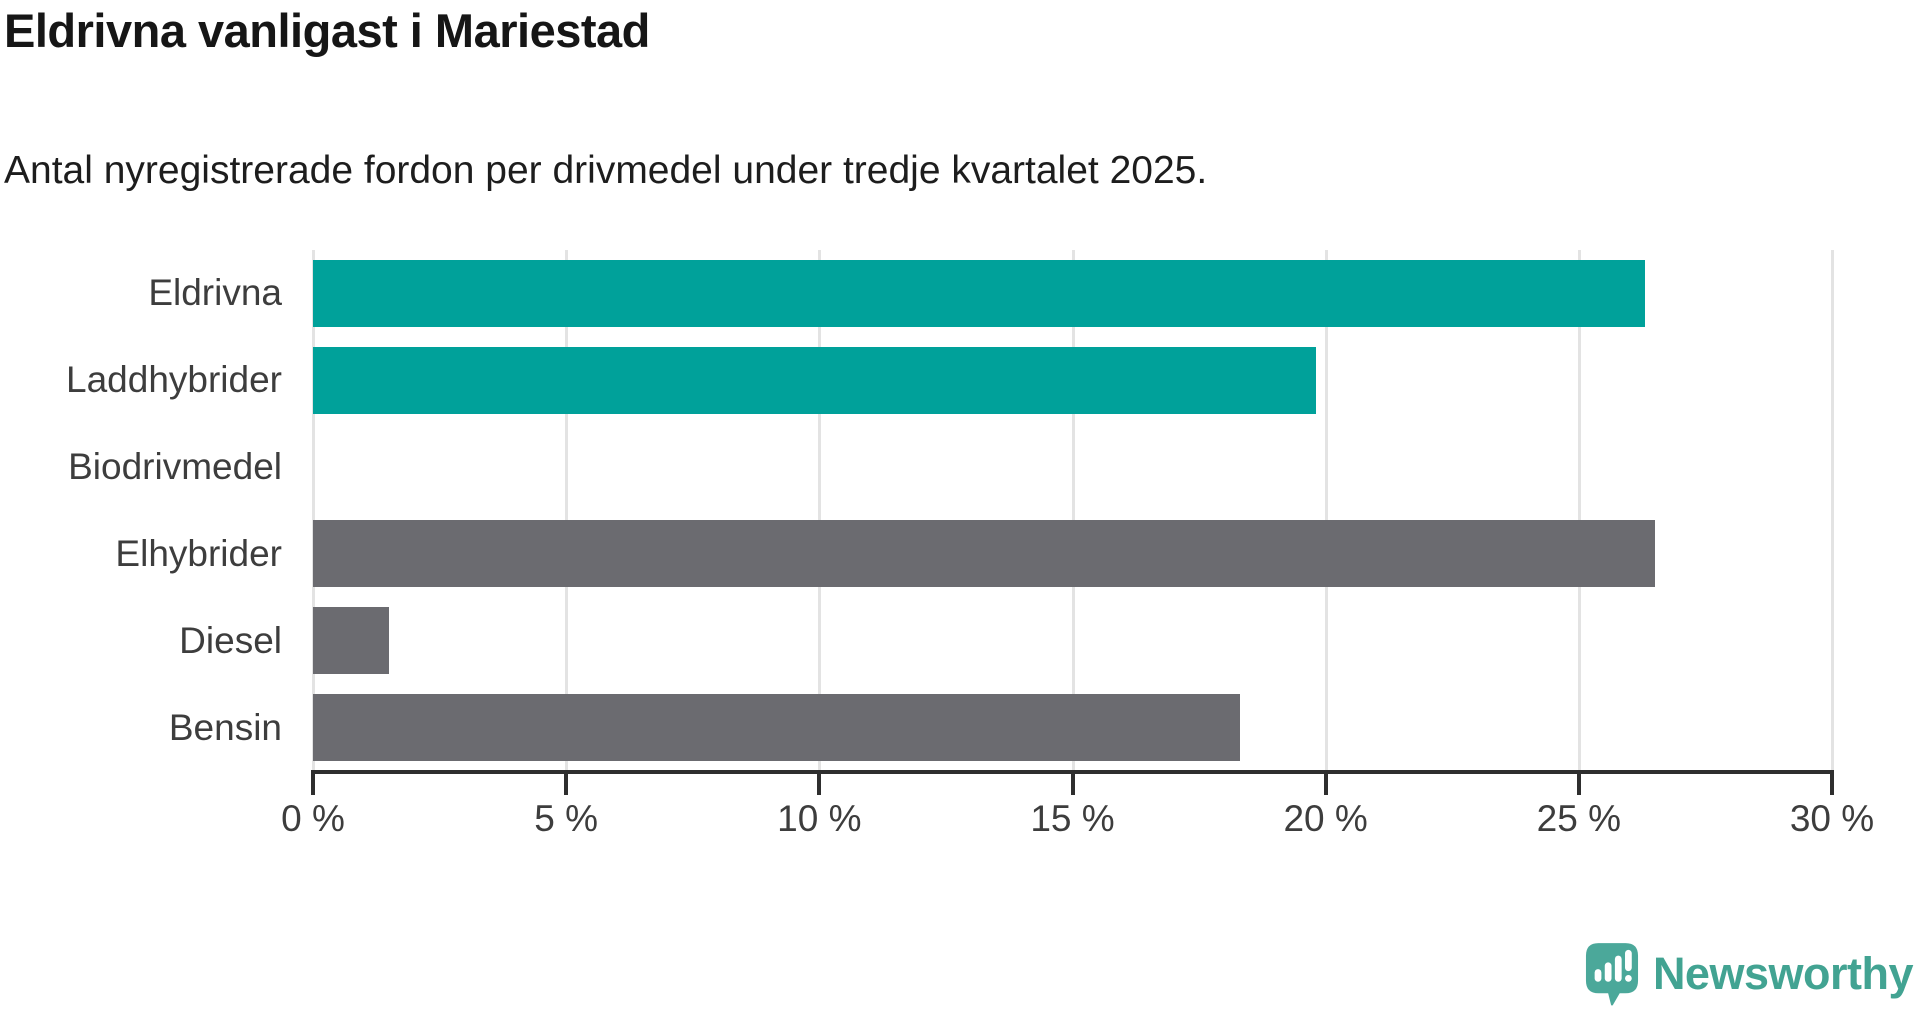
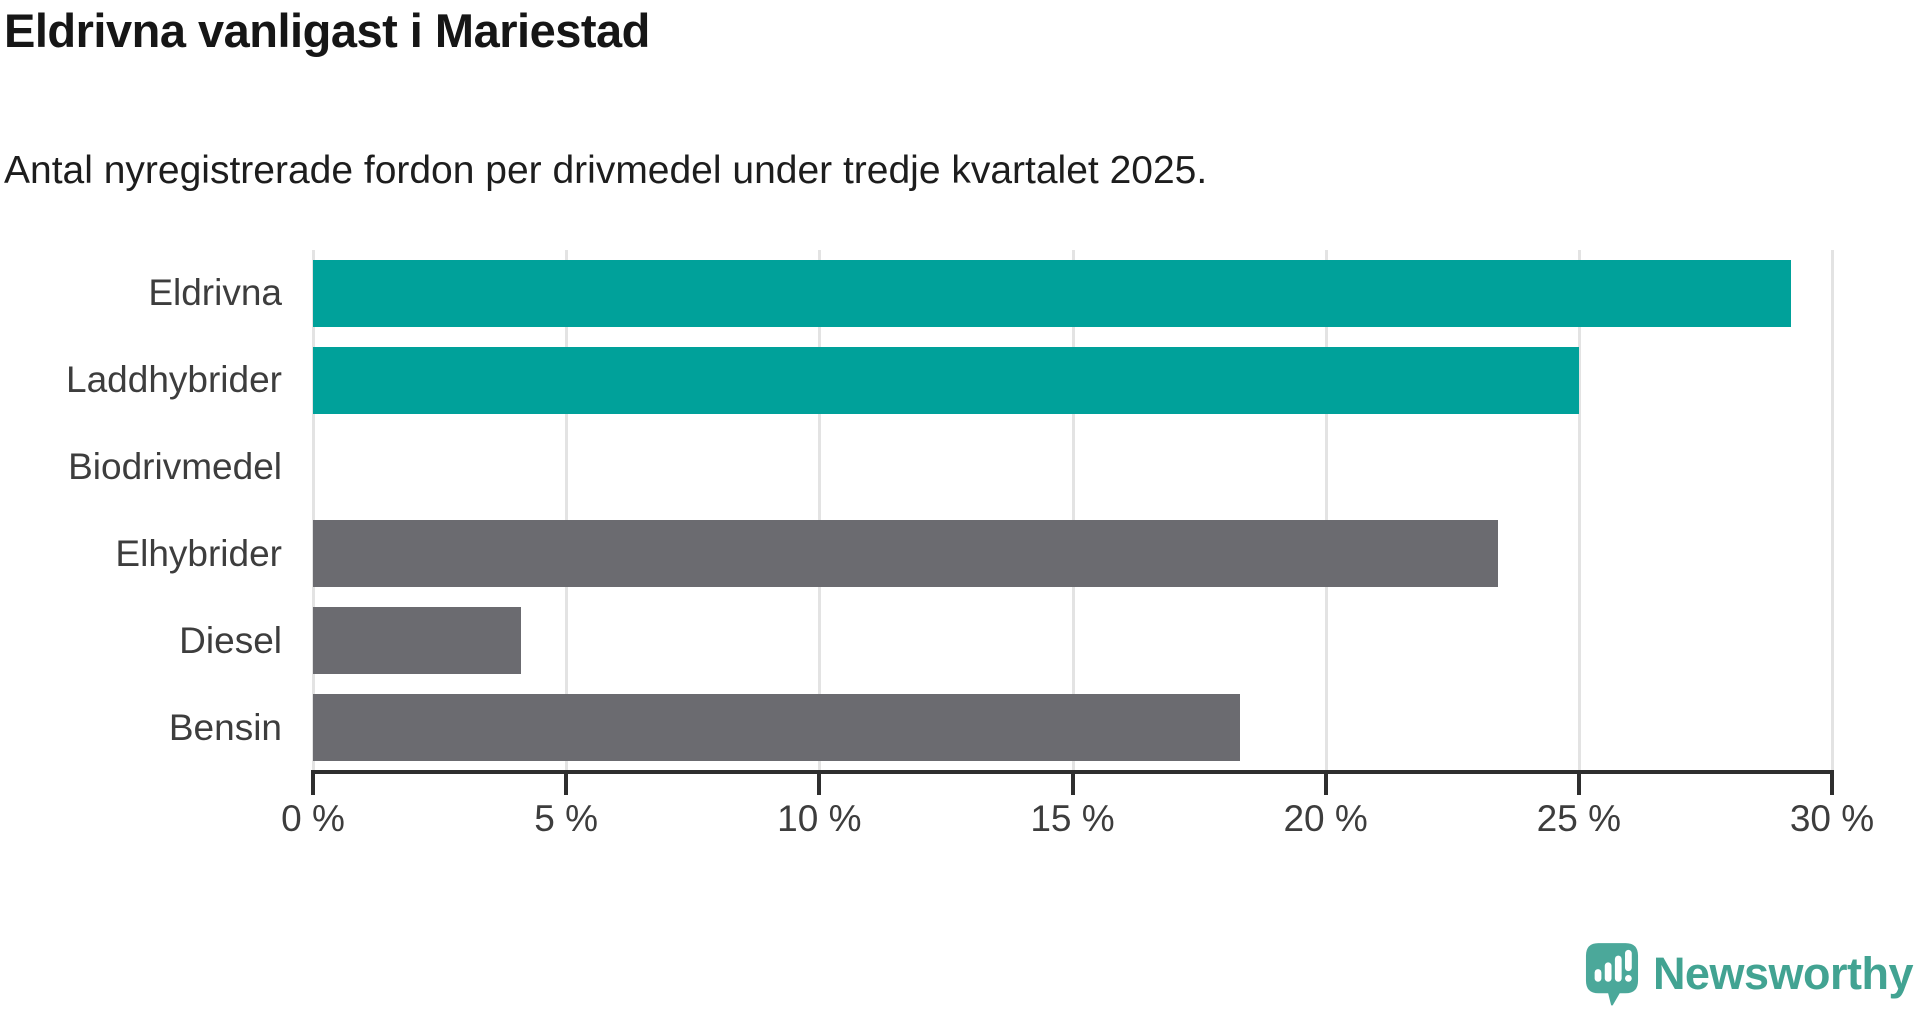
Eldrivna: 26.3% -> 29.2%
Laddhybrider: 19.8% -> 25.0%
Elhybrider: 26.5% -> 23.4%
Diesel: 1.5% -> 4.1%
